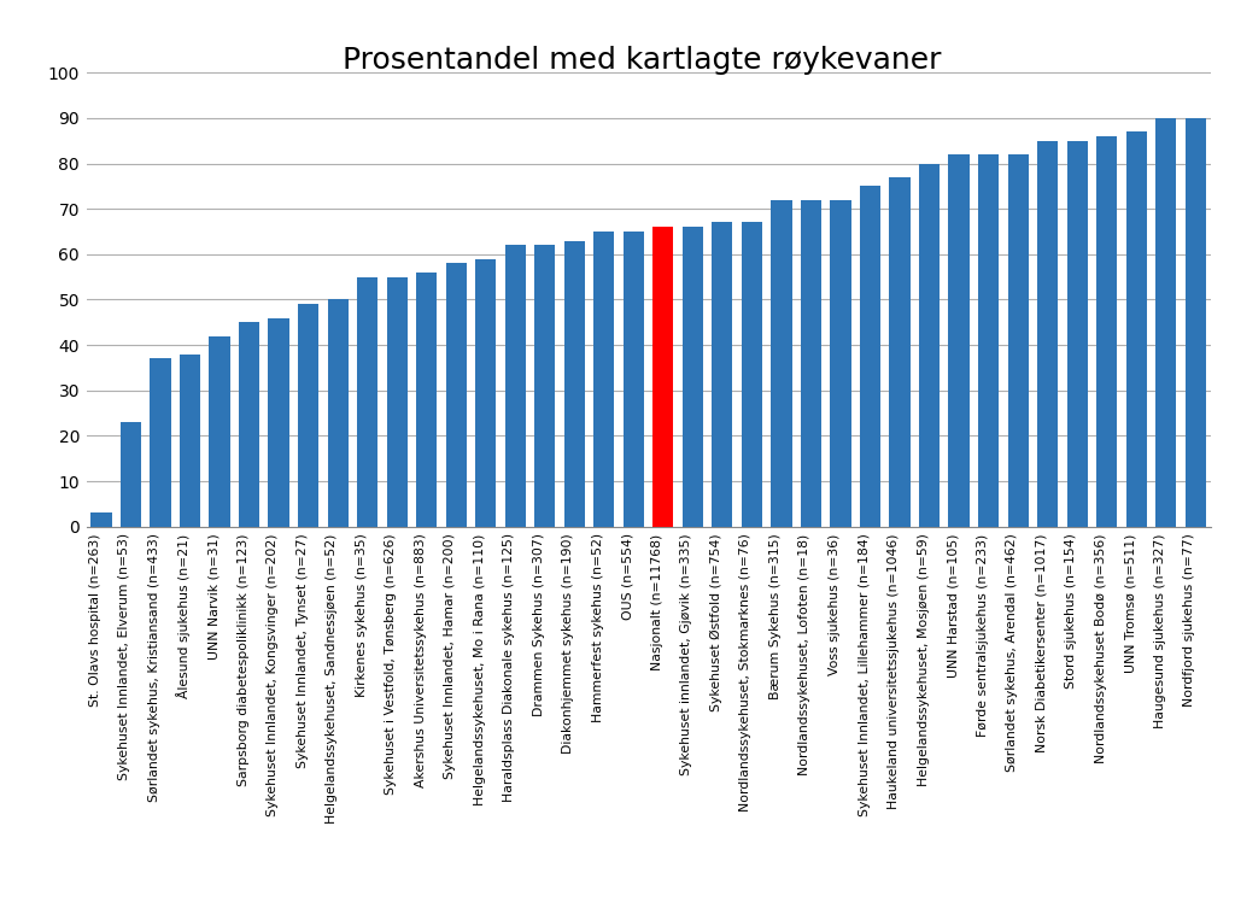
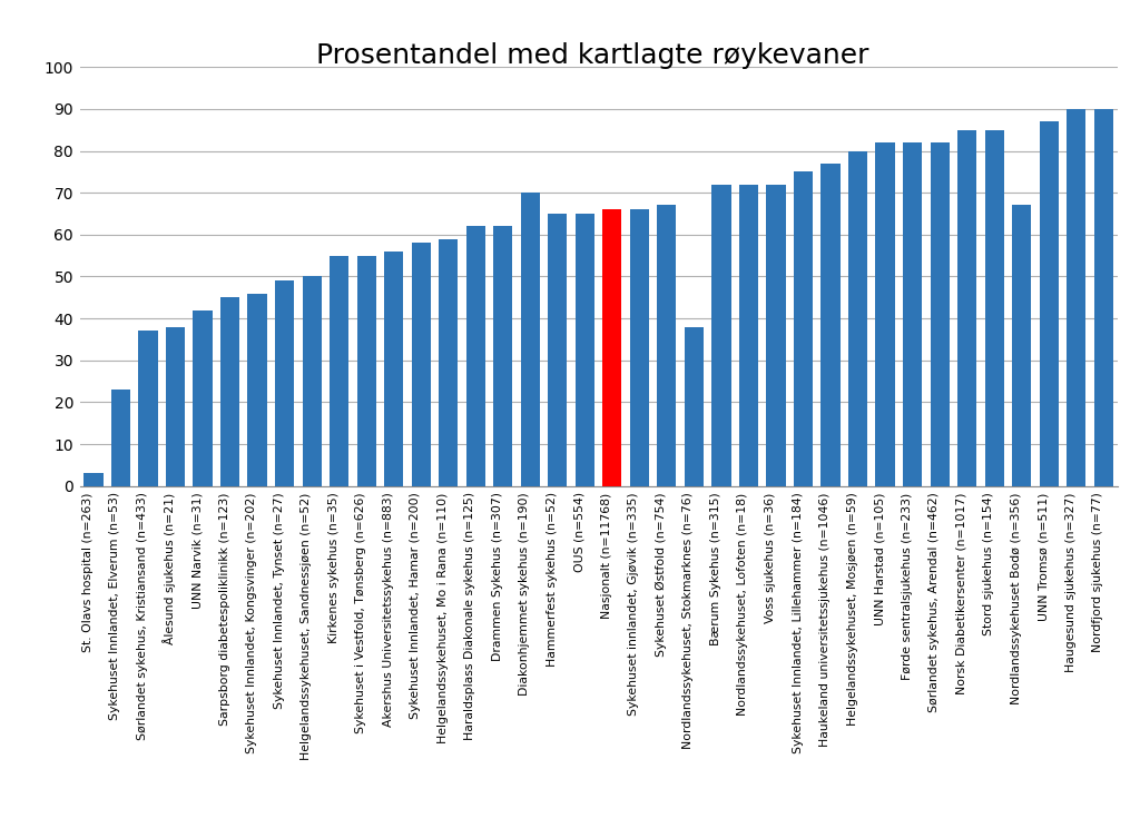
Diakonhjemmet sykehus (n=190): 63 -> 70
Nordlandssykehuset, Stokmarknes (n=76): 67 -> 38
Nordlandssykehuset Bodø (n=356): 86 -> 67
